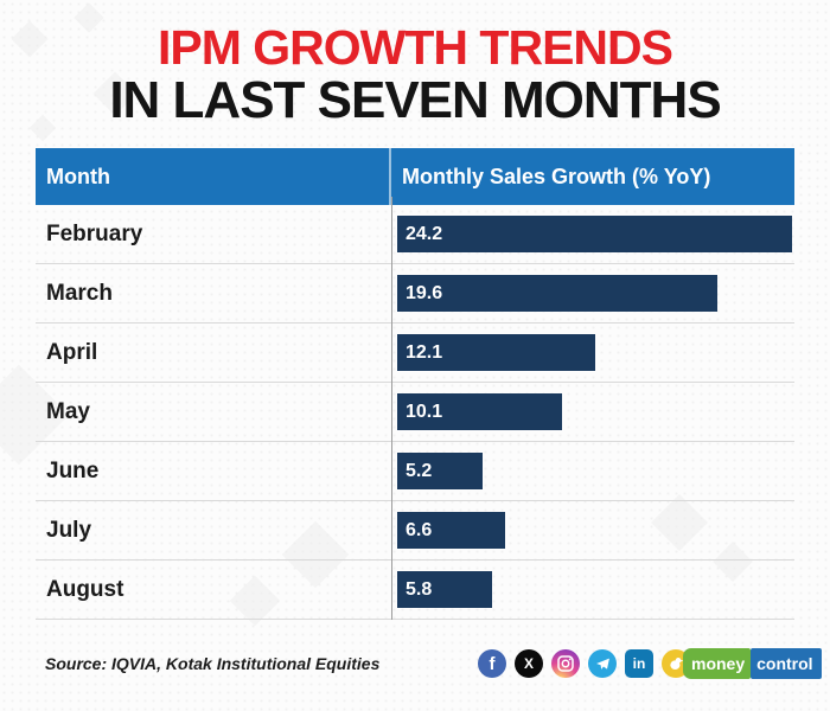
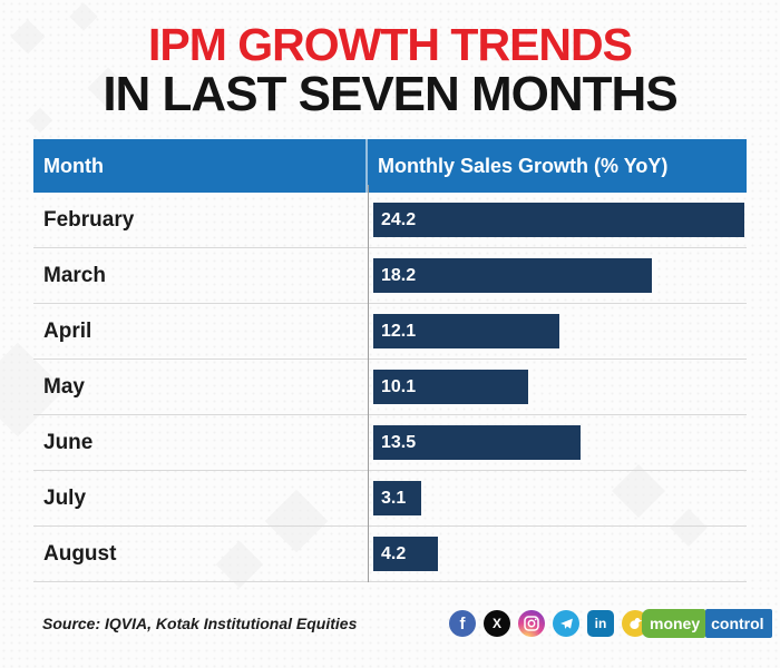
March: 19.6 -> 18.2
June: 5.2 -> 13.5
July: 6.6 -> 3.1
August: 5.8 -> 4.2
